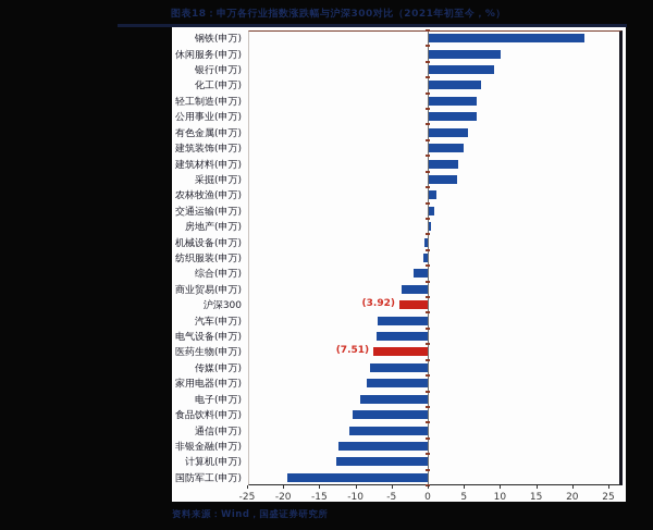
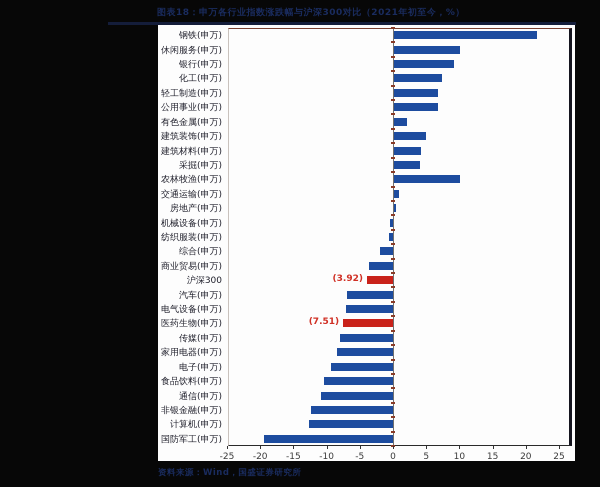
有色金属(申万): 5 -> 2
农林牧渔(申万): 1 -> 10
